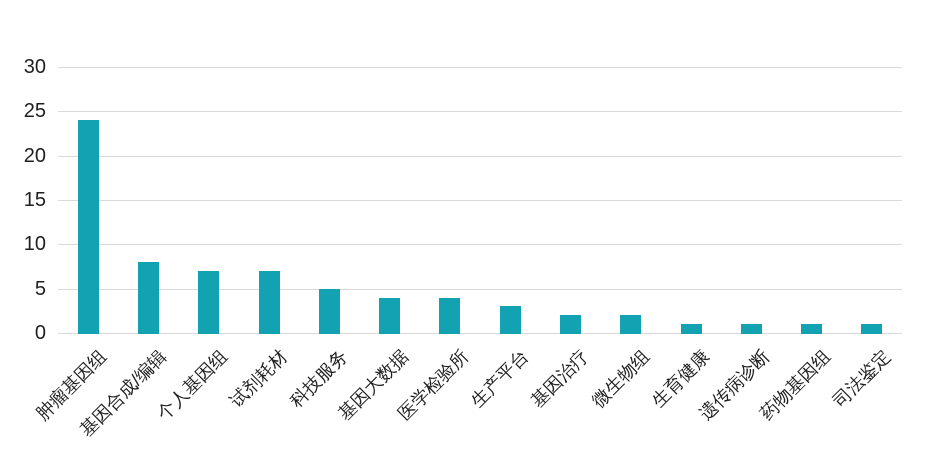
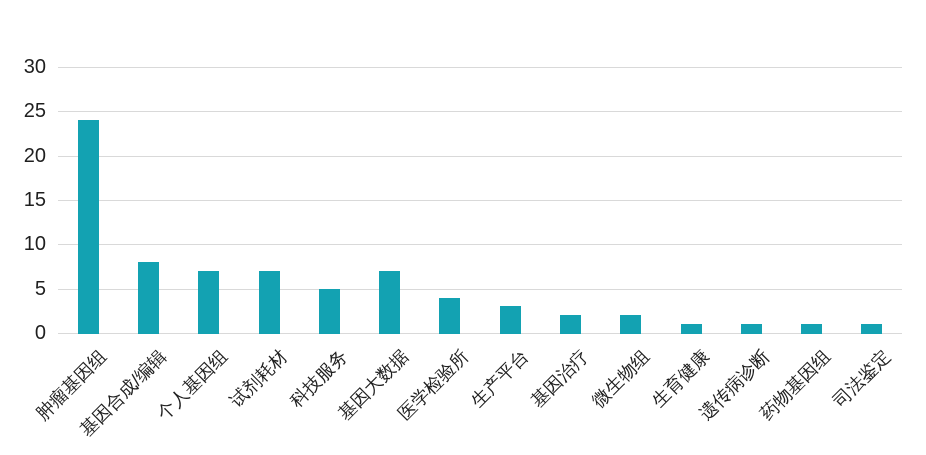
基因大数据: 4 -> 7
